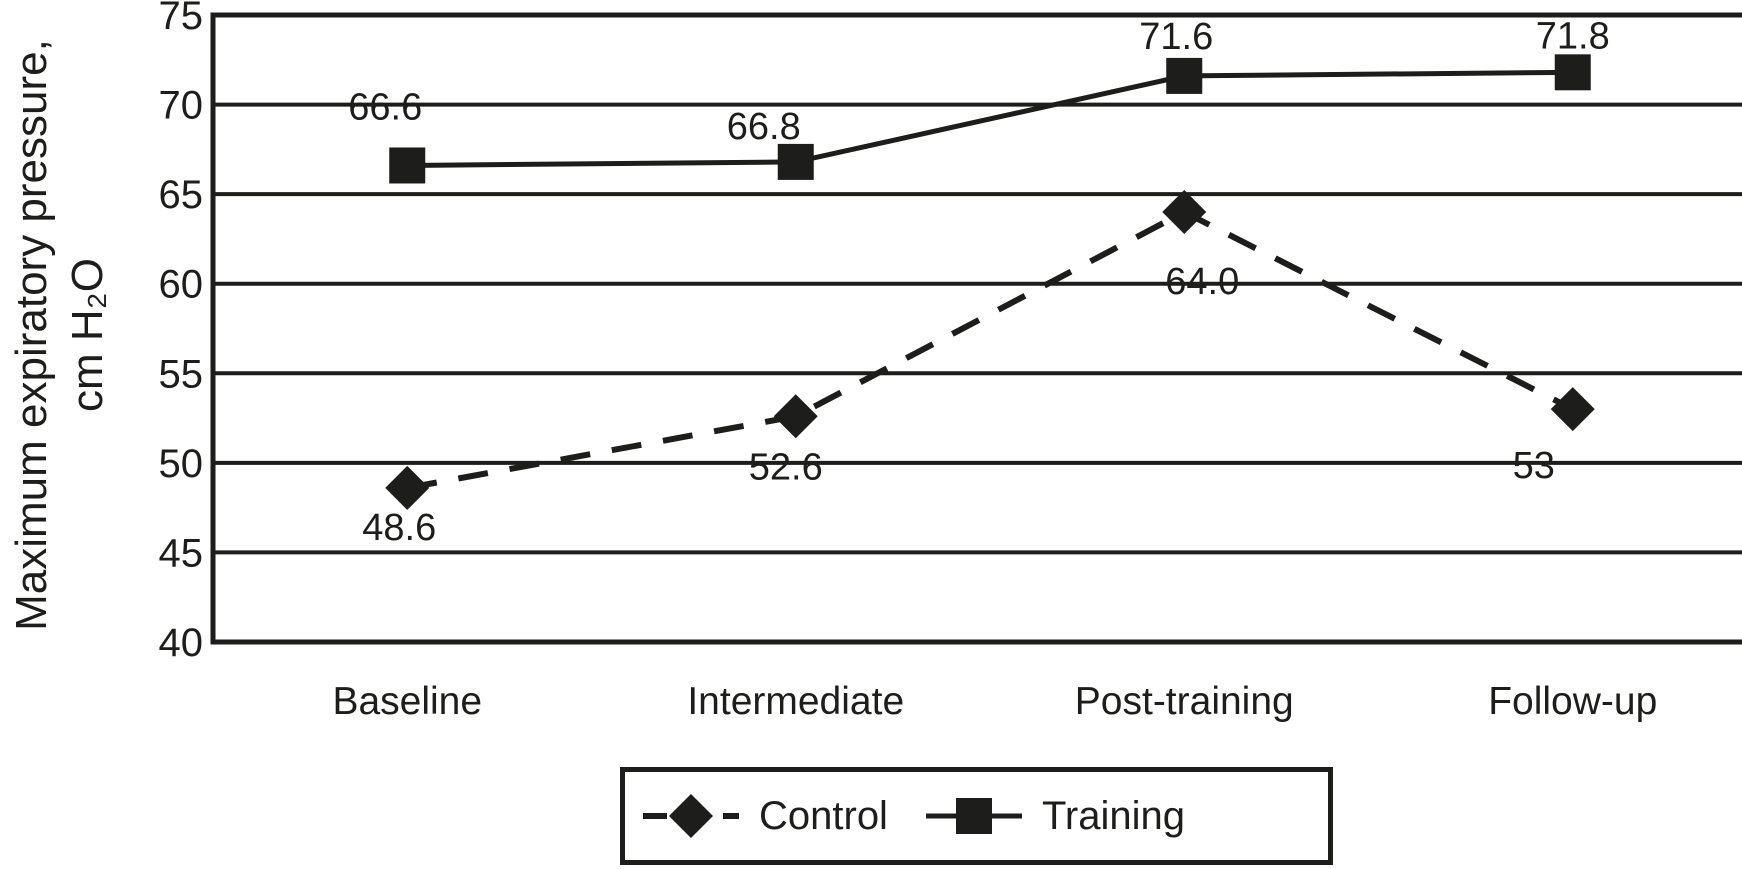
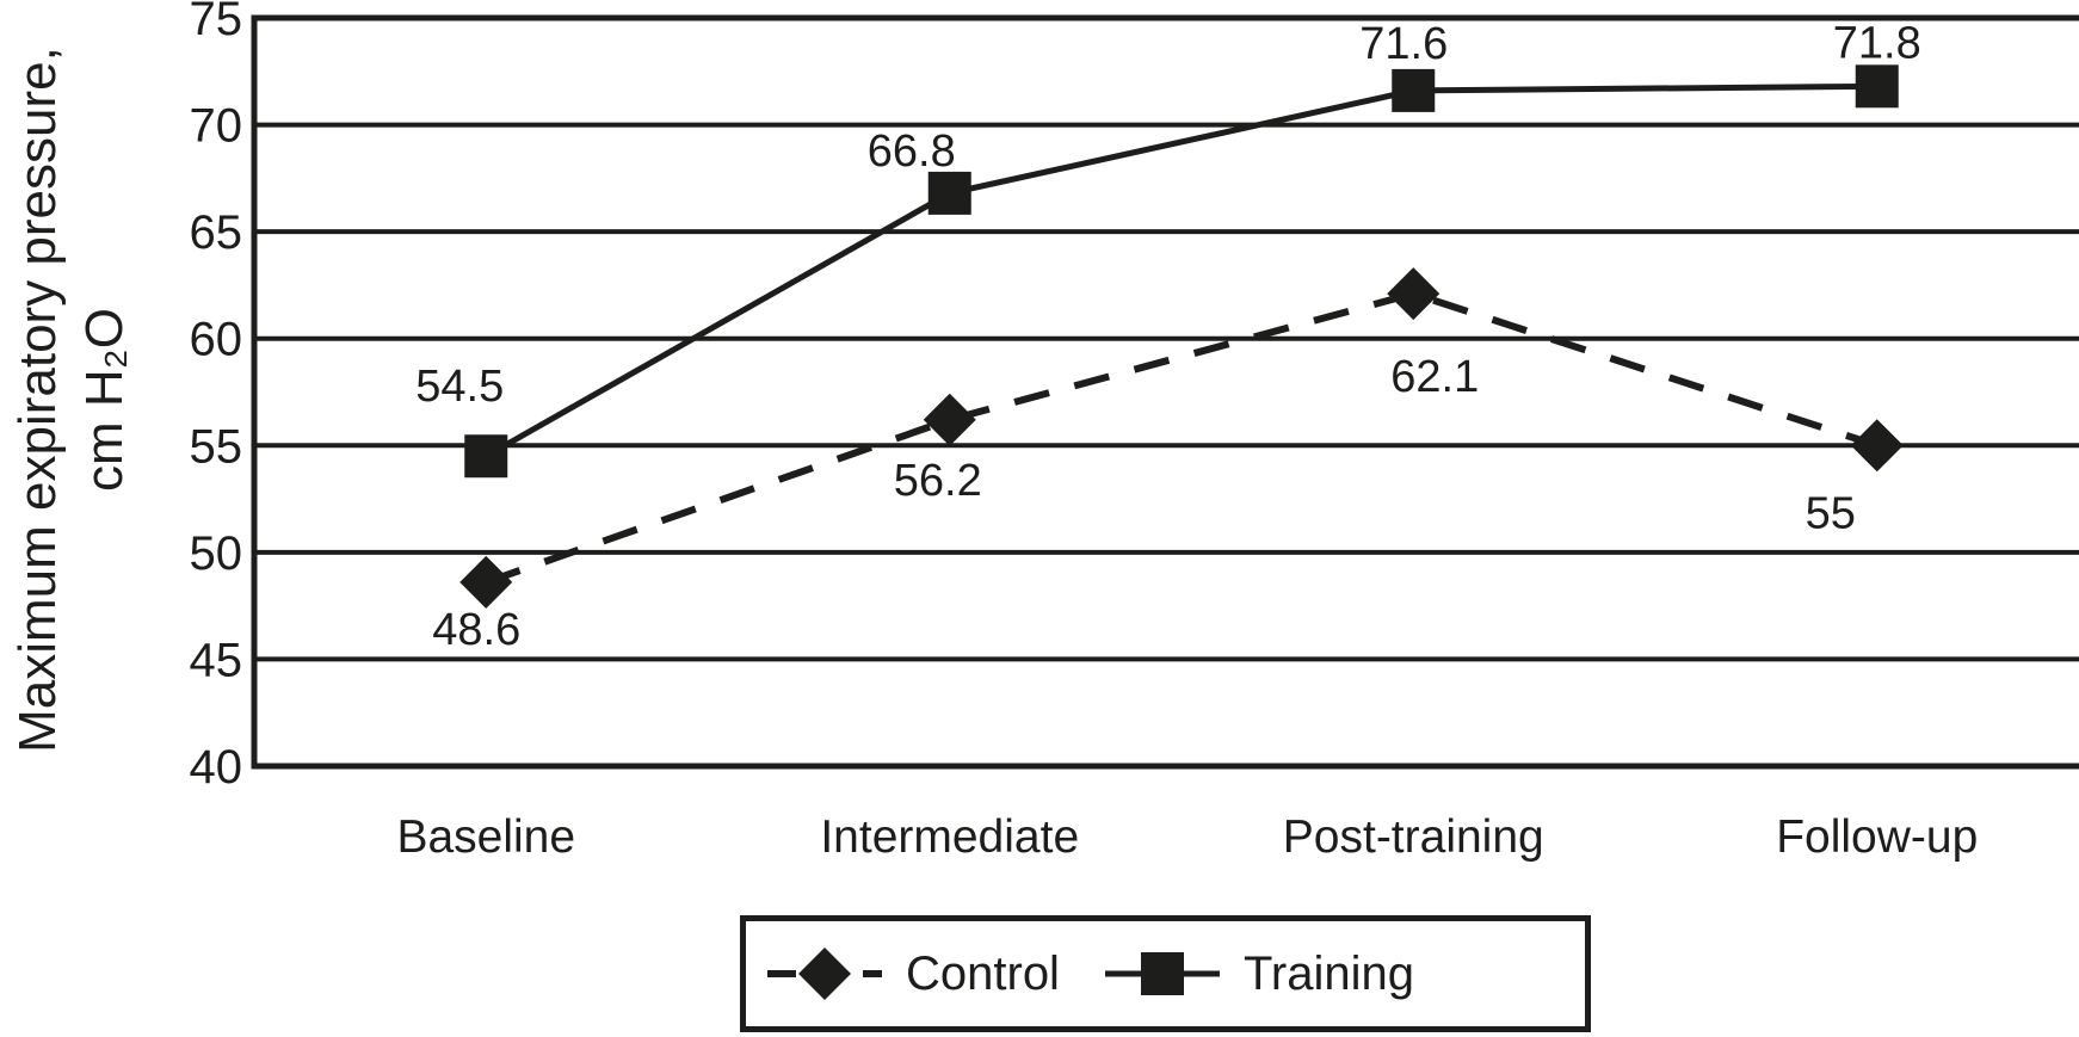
Training/Baseline: 66.6 -> 54.5
Control/Intermediate: 52.6 -> 56.2
Control/Post-training: 64.0 -> 62.1
Control/Follow-up: 53 -> 55
